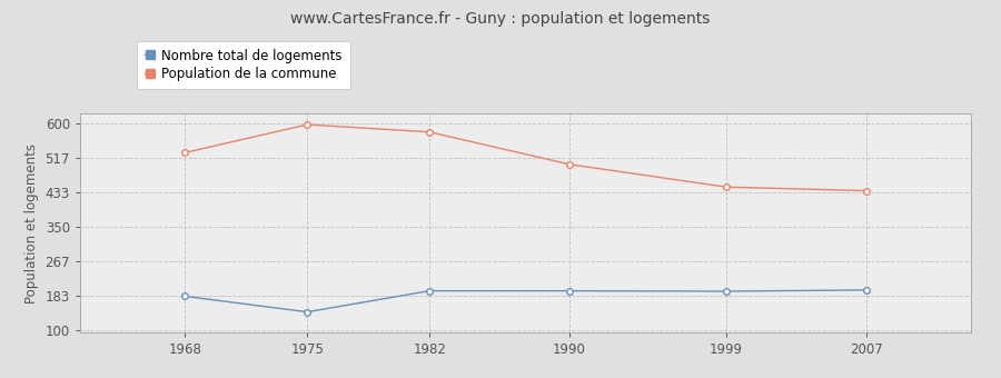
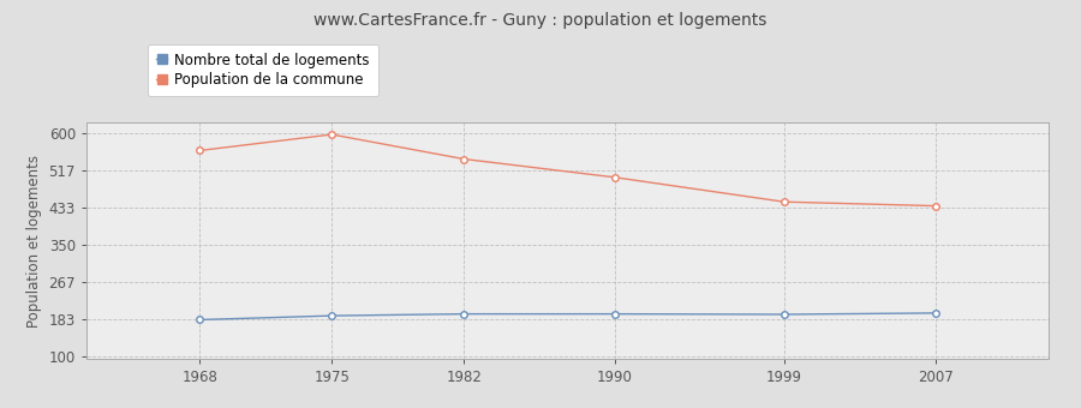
Population de la commune/1968: 530 -> 562
Nombre total de logements/1975: 145 -> 192
Population de la commune/1982: 580 -> 543
